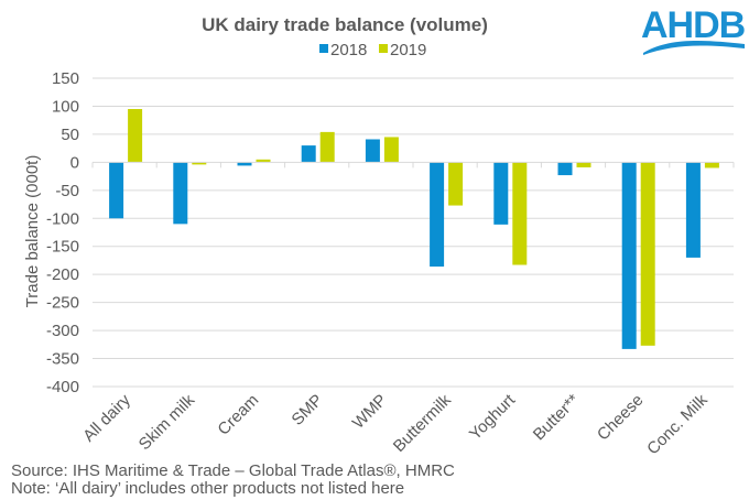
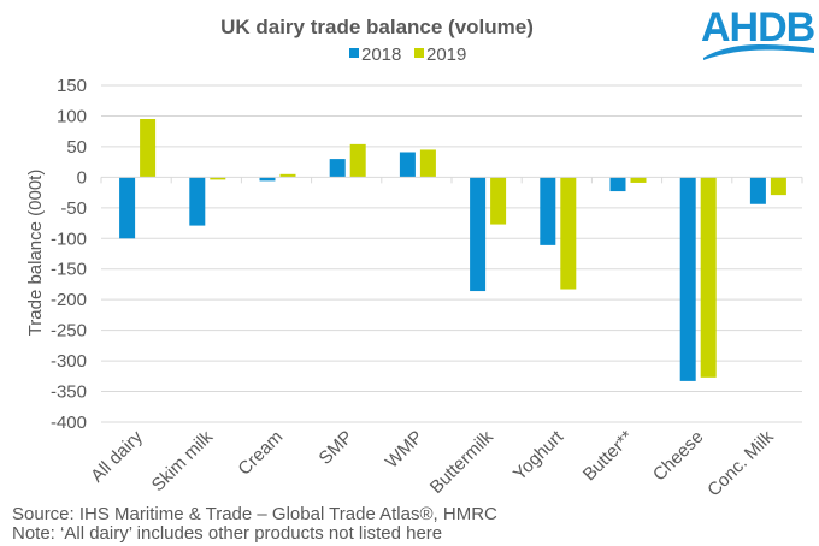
2018/Skim milk: -110 -> -80
2018/Conc. Milk: -170 -> -40
2019/Conc. Milk: -10 -> -30
